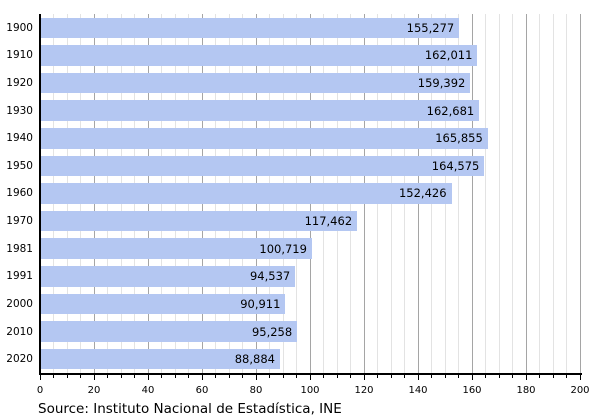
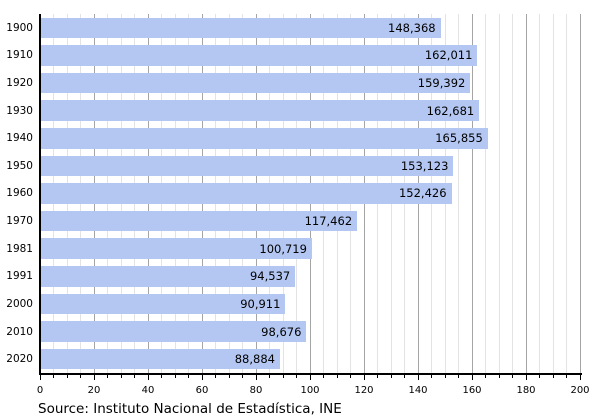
1900: 155,277 -> 148,368
1950: 164,575 -> 153,123
2010: 95,258 -> 98,676
